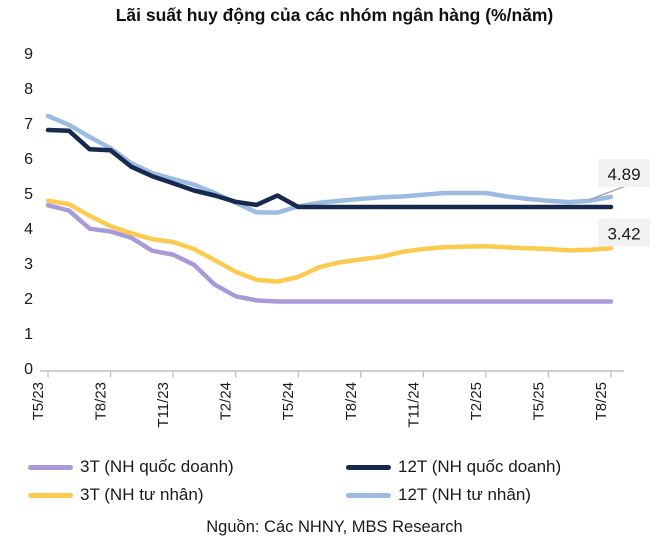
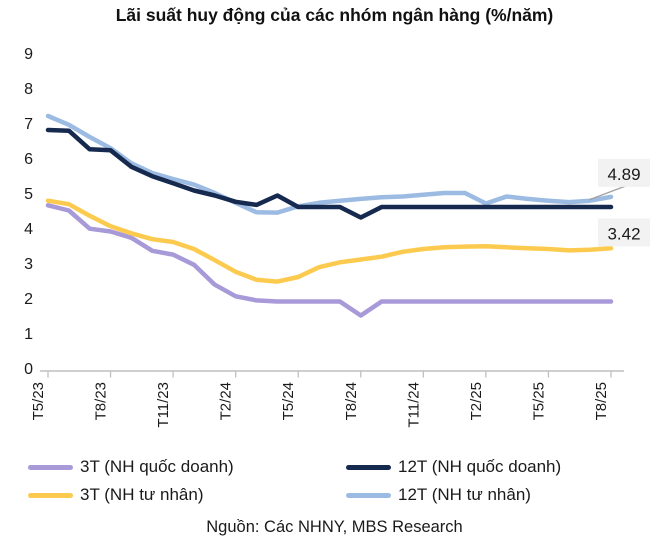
3T (NH quốc doanh)/T8/24: 1.9 -> 1.5
12T (NH quốc doanh)/T8/24: 4.6 -> 4.3
12T (NH tư nhân)/T2/25: 5.0 -> 4.7
